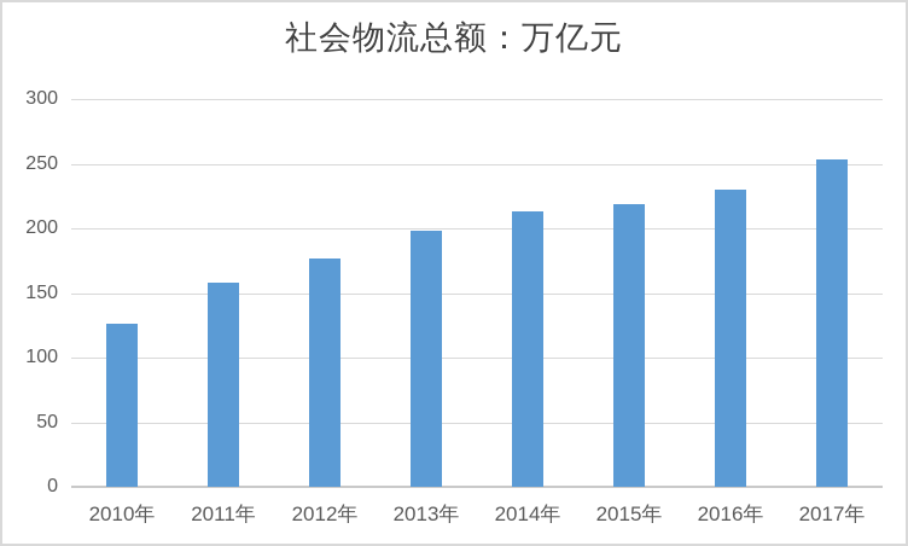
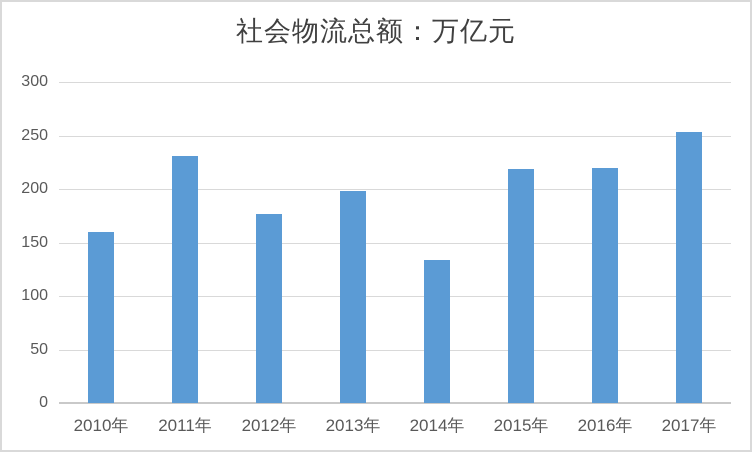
2010年: 126 -> 160
2011年: 158 -> 231
2014年: 213 -> 134
2016年: 230 -> 220
